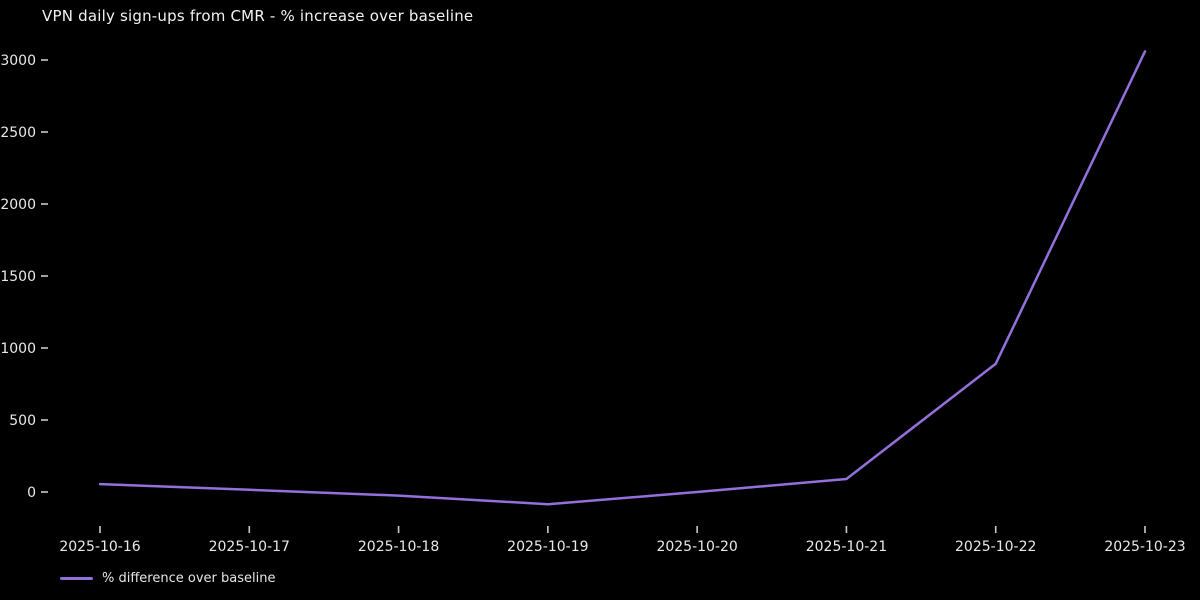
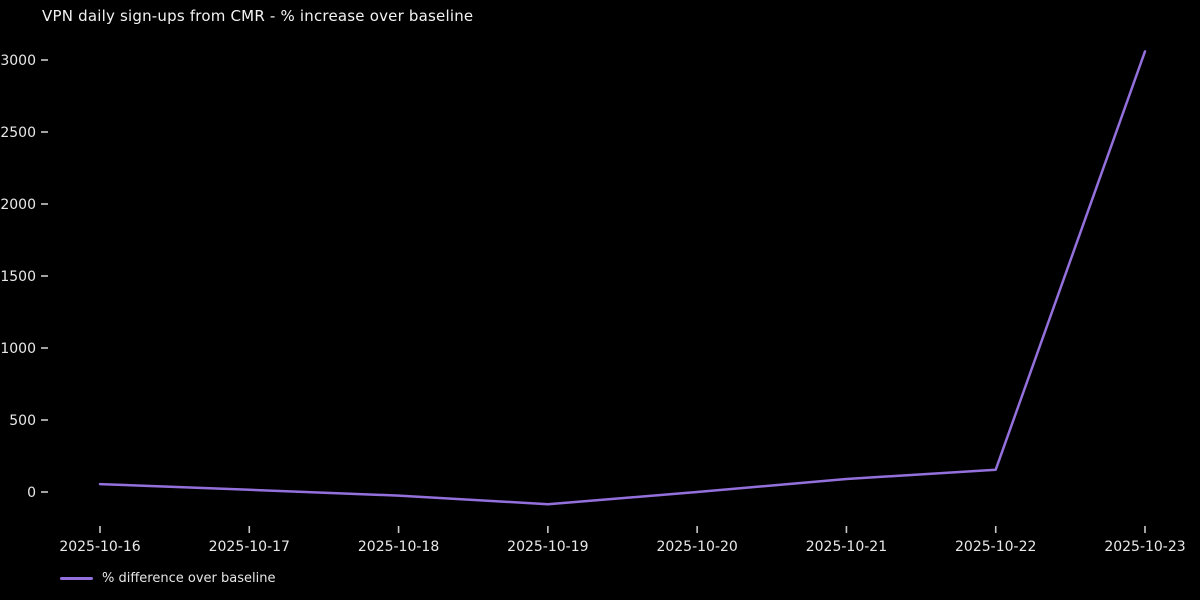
2025-10-22: 890 -> 160
